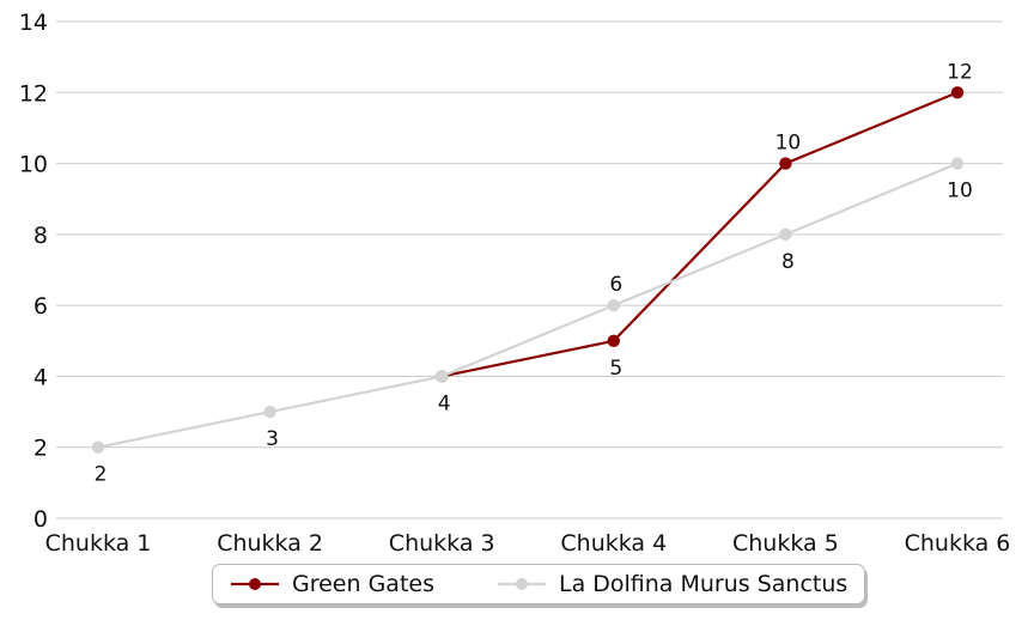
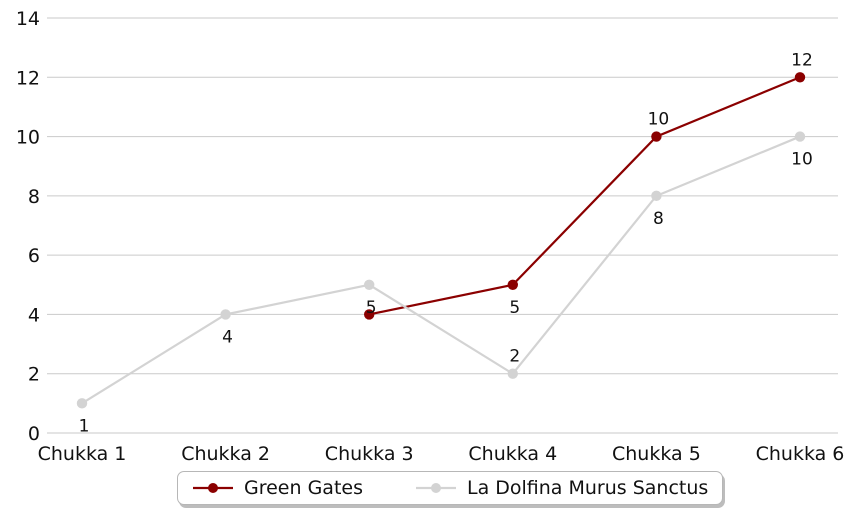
La Dolfina Murus Sanctus/Chukka 1: 2 -> 1
La Dolfina Murus Sanctus/Chukka 2: 3 -> 4
La Dolfina Murus Sanctus/Chukka 3: 4 -> 5
La Dolfina Murus Sanctus/Chukka 4: 6 -> 2
